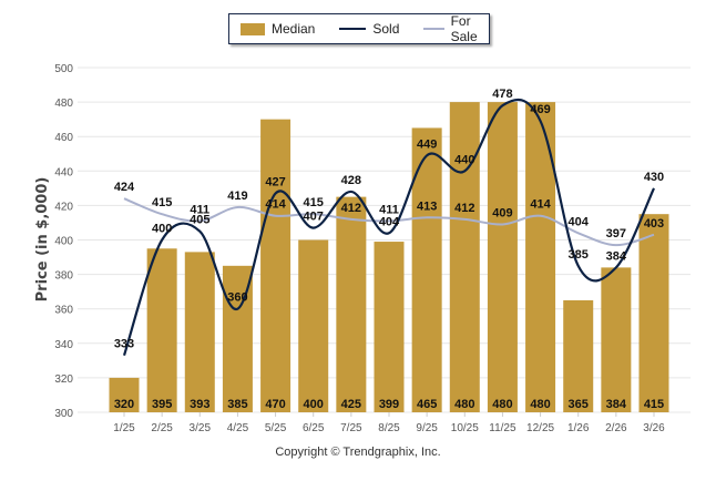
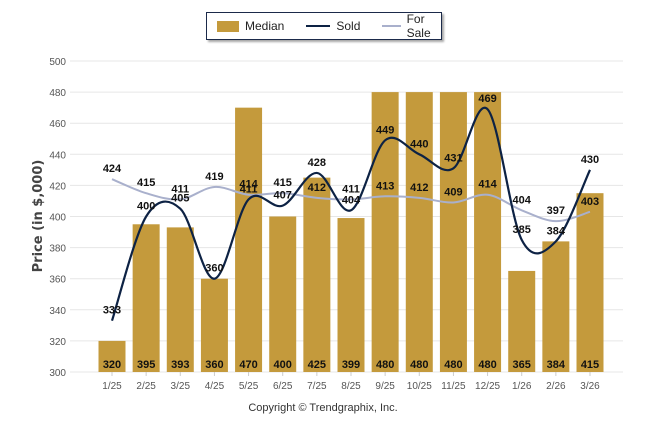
Median/4/25: 385 -> 360
Sold/5/25: 427 -> 411
Median/9/25: 465 -> 480
Sold/11/25: 478 -> 431
